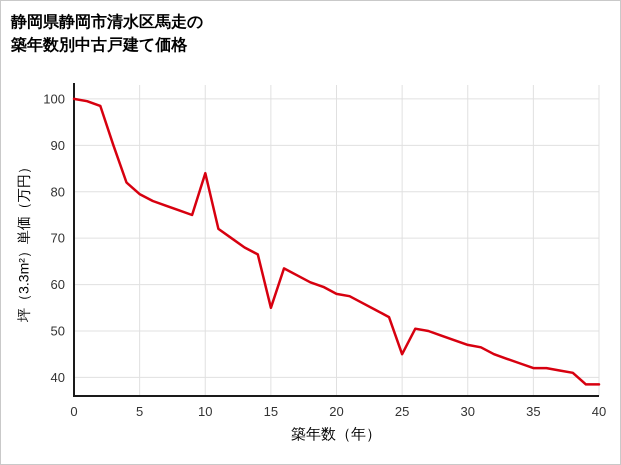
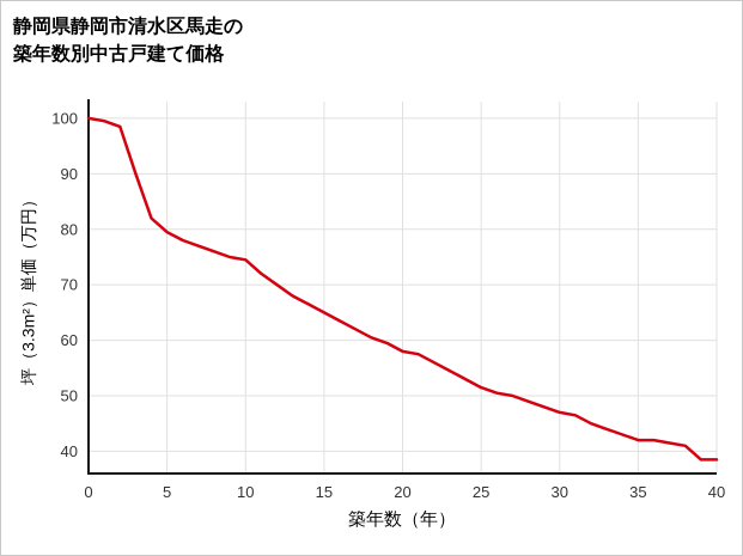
10: 84 -> 74
15: 55 -> 65
25: 45 -> 52
